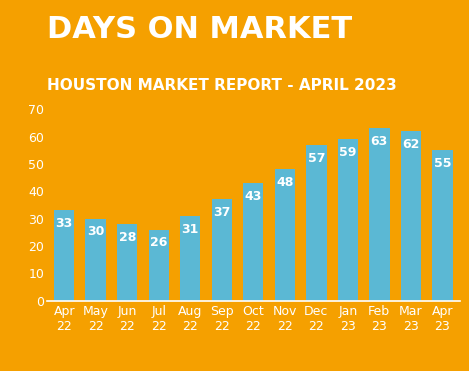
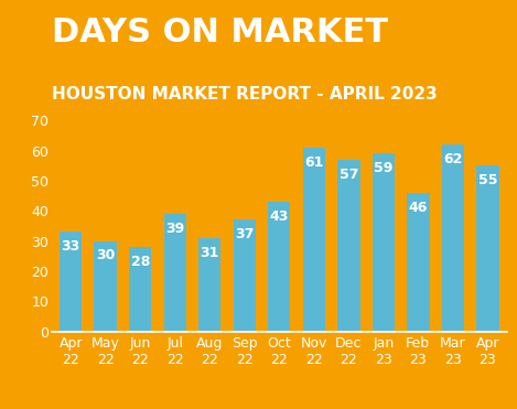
Jul 22: 26 -> 39
Nov 22: 48 -> 61
Feb 23: 63 -> 46
